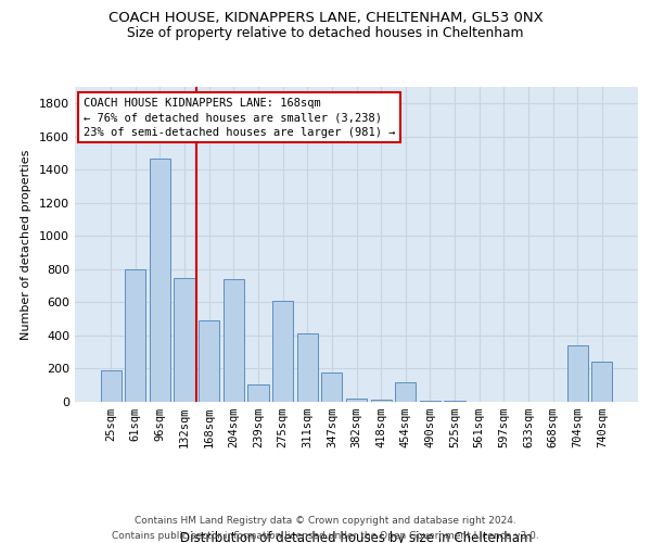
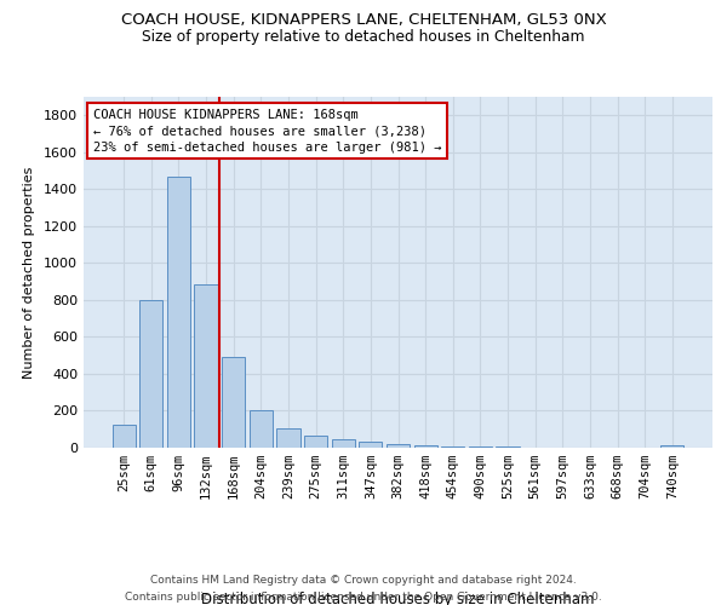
25sqm: 190 -> 120
132sqm: 750 -> 880
204sqm: 740 -> 200
275sqm: 610 -> 60
311sqm: 410 -> 40
347sqm: 180 -> 30
454sqm: 120 -> 10
704sqm: 340 -> 0
740sqm: 240 -> 10
